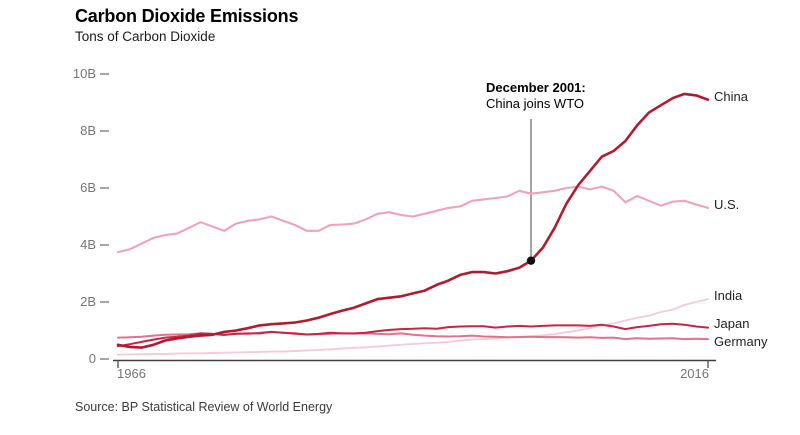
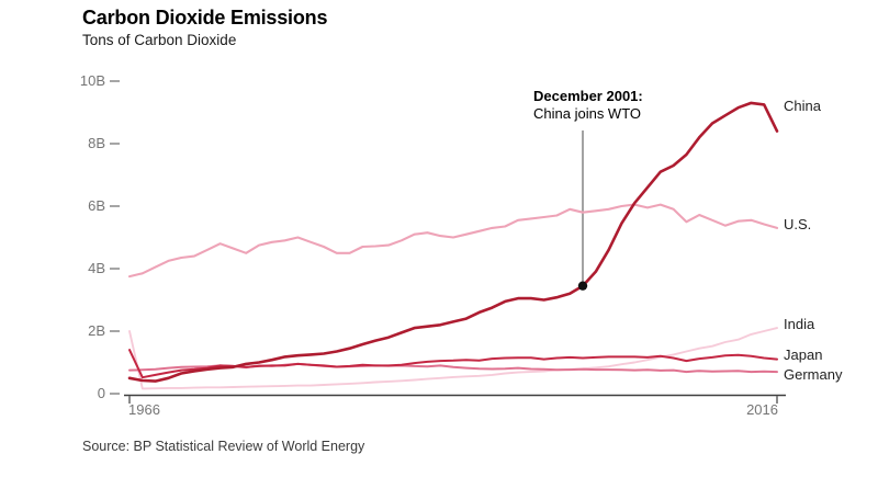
India/1966: 0.1B -> 2.0B
Japan/1966: 0.5B -> 1.4B
China/2016: 9.1B -> 8.4B
